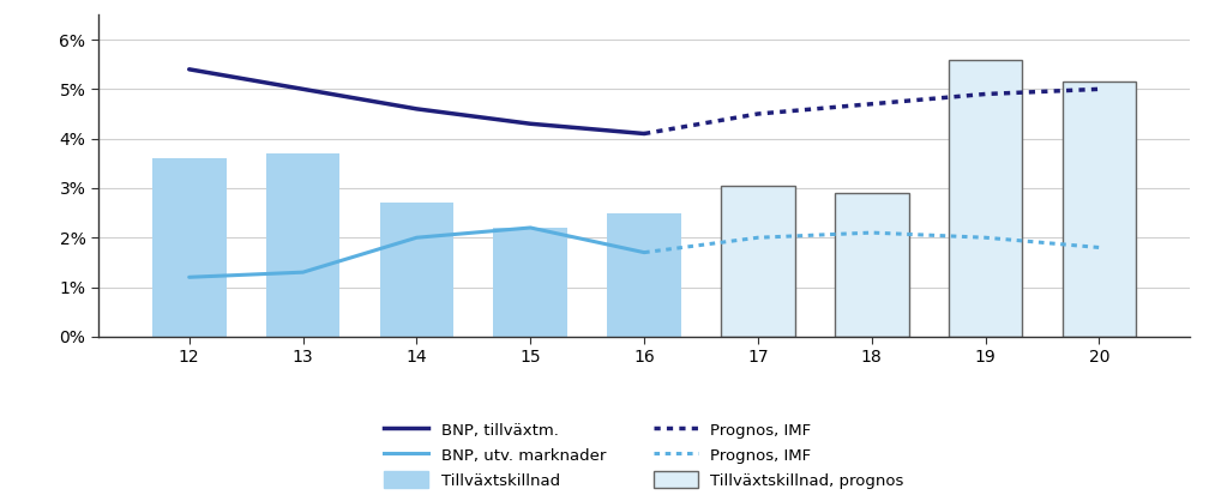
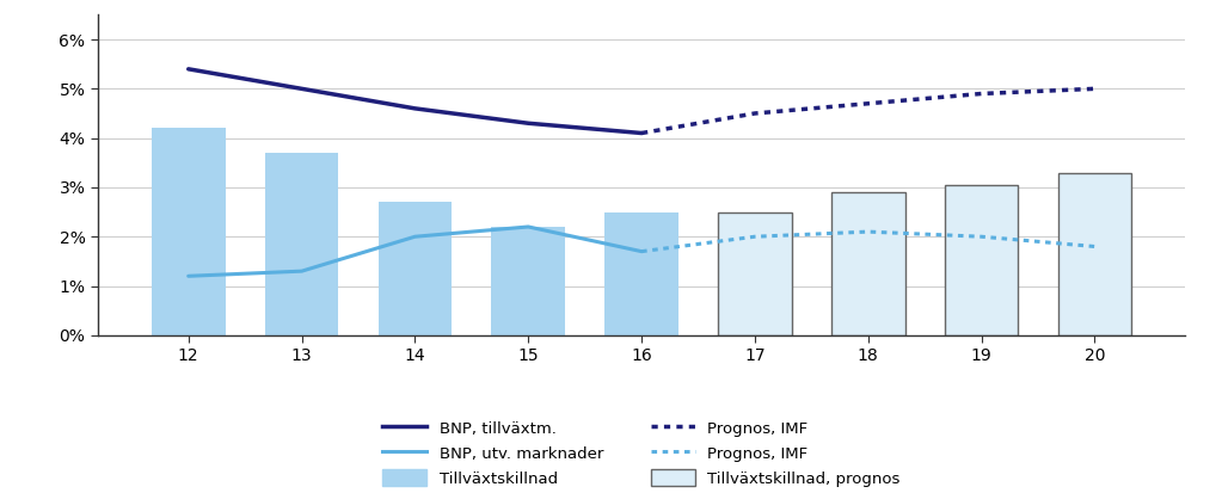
Tillväxtskillnad/12: 3.6% -> 4.2%
Tillväxtskillnad, prognos/17: 3.05% -> 2.50%
Tillväxtskillnad, prognos/19: 5.60% -> 3.05%
Tillväxtskillnad, prognos/20: 5.15% -> 3.30%
